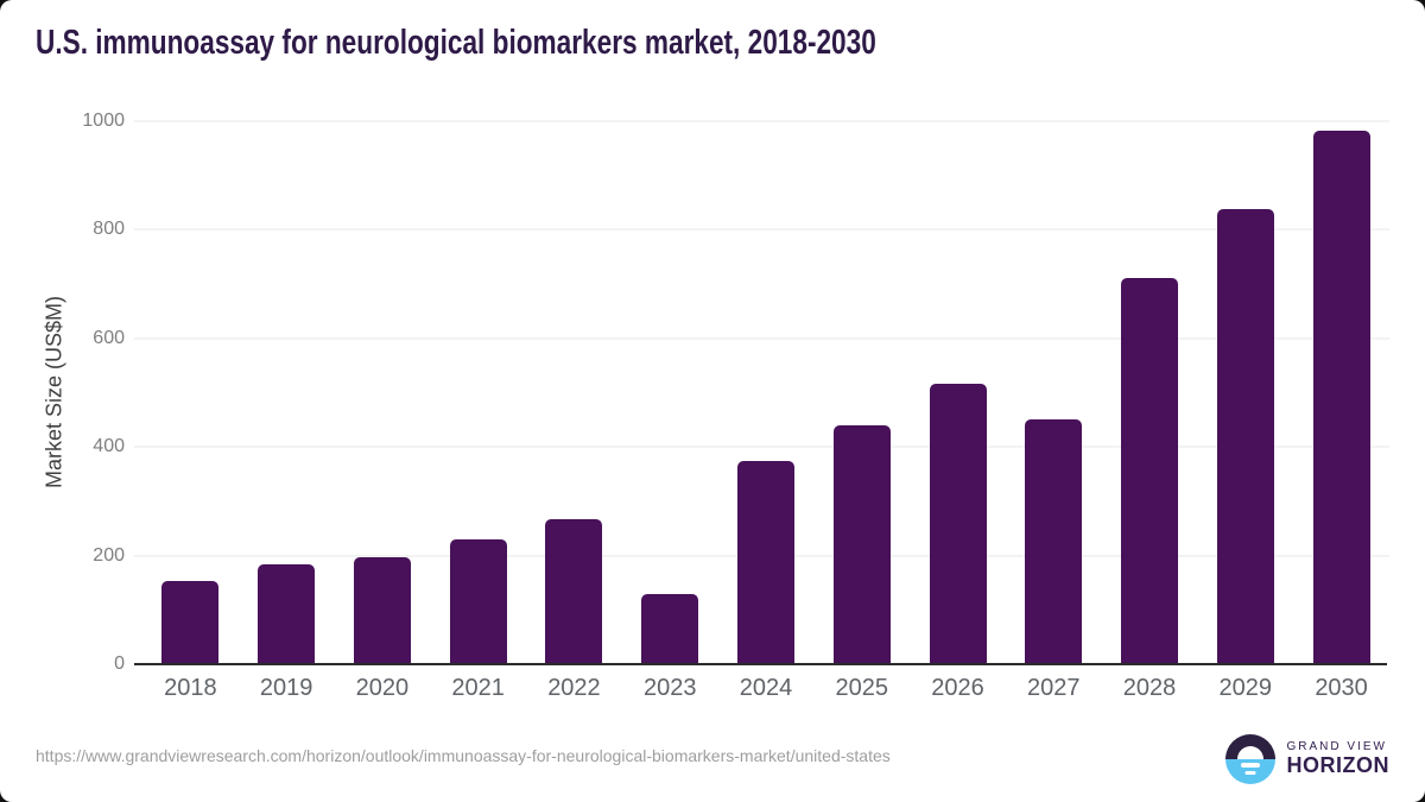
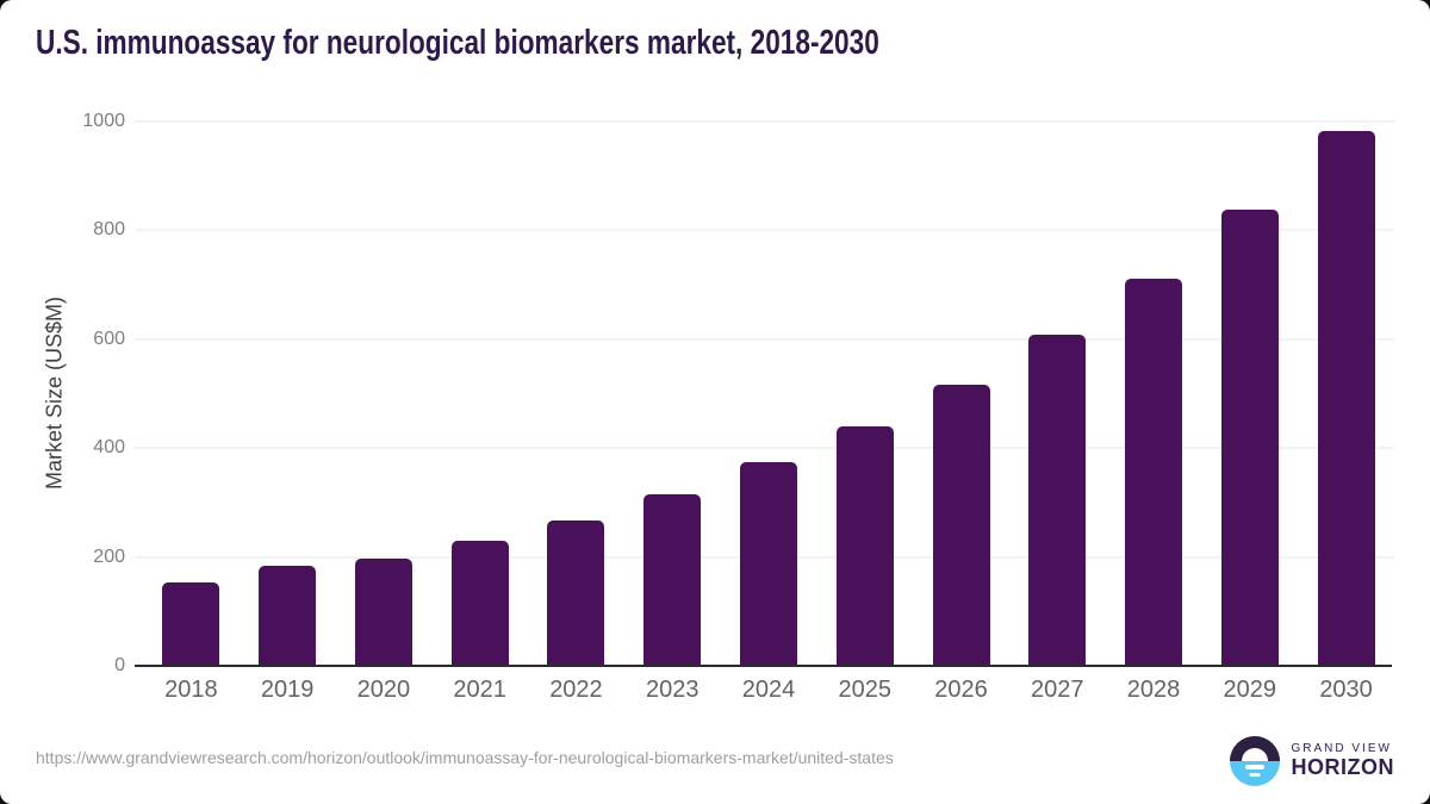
2023: 130 -> 320
2027: 450 -> 610
